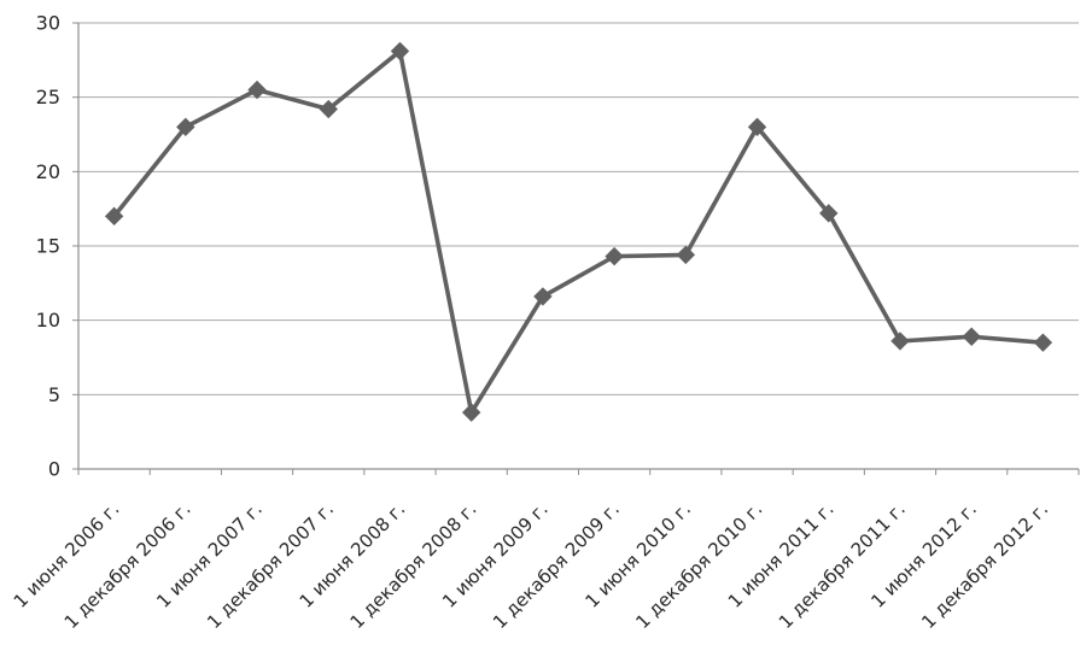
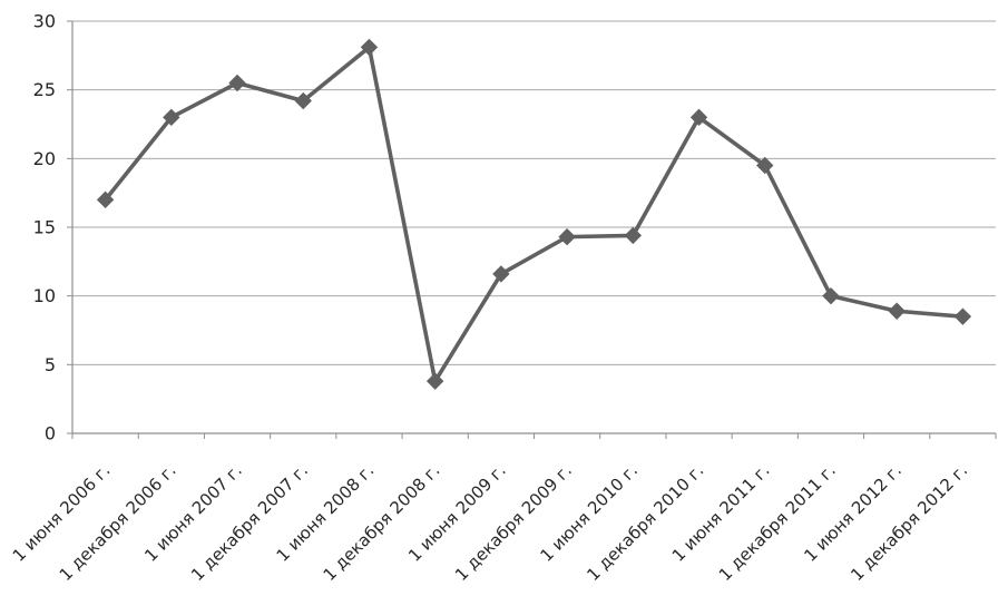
1 июня 2011 г.: 17.2 -> 19.5
1 декабря 2011 г.: 8.6 -> 10.0
